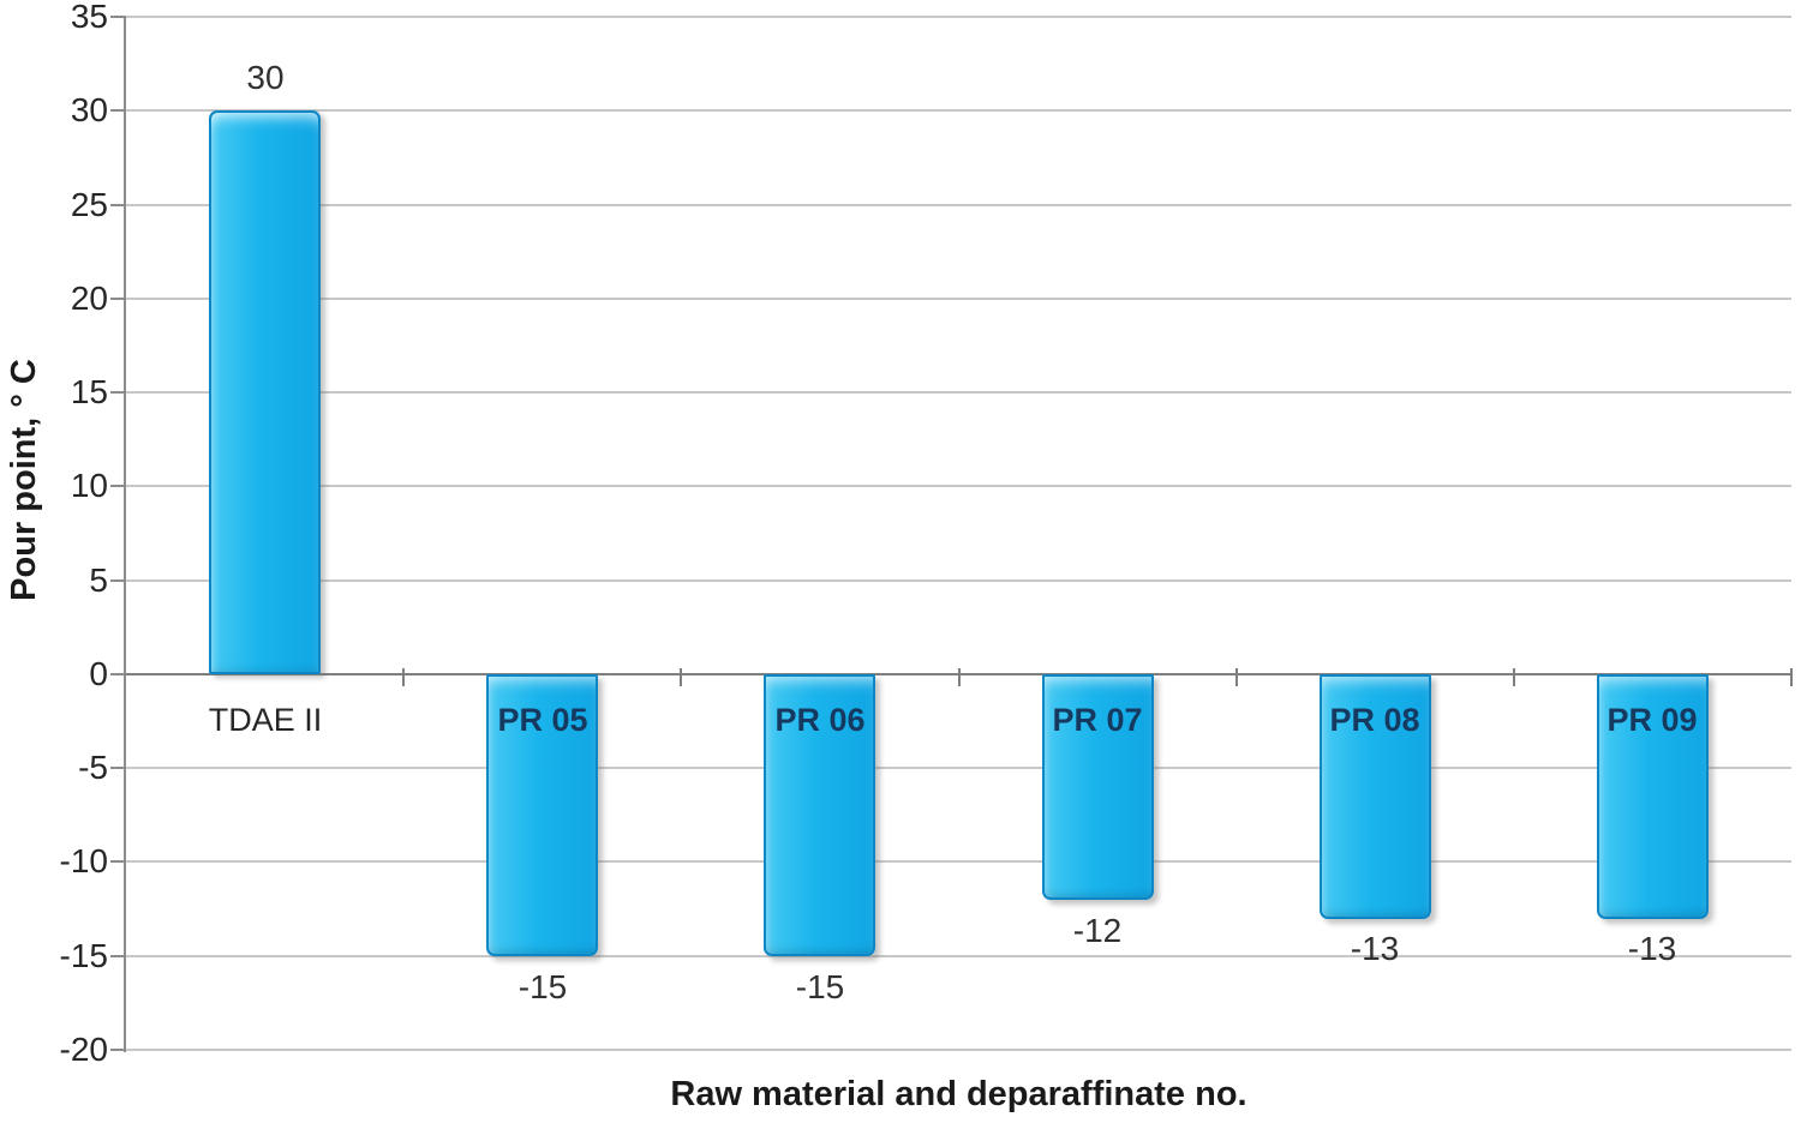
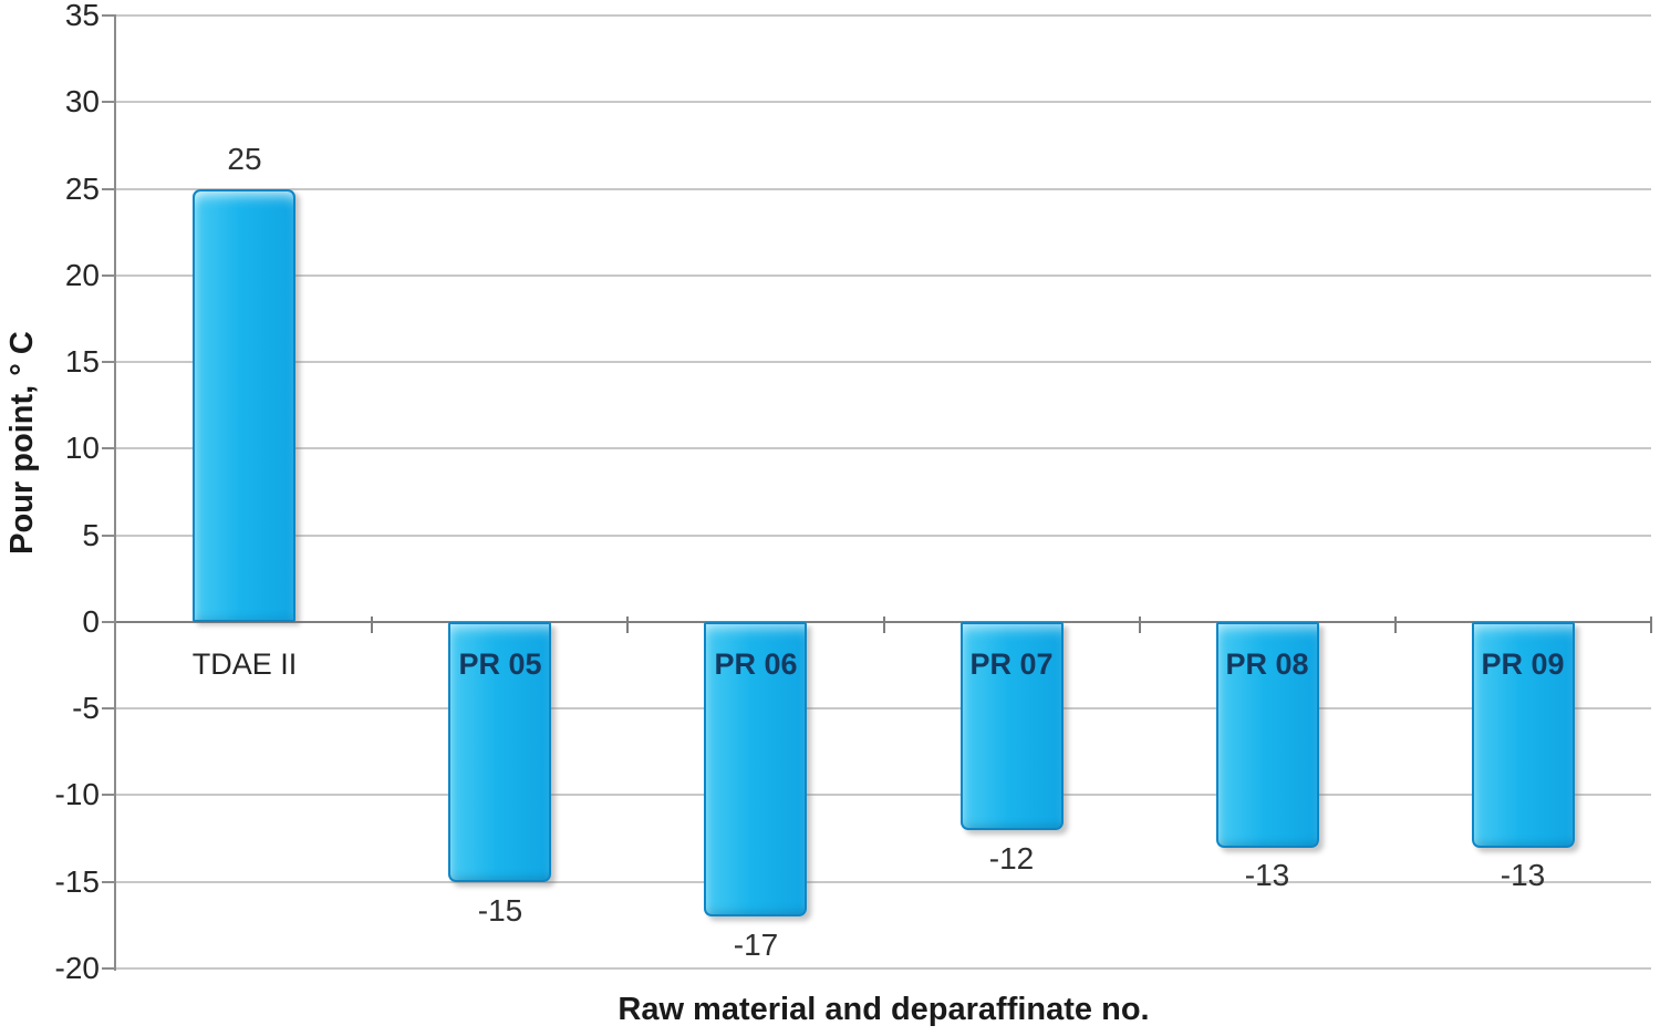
TDAE II: 30 -> 25
PR 06: -15 -> -17
